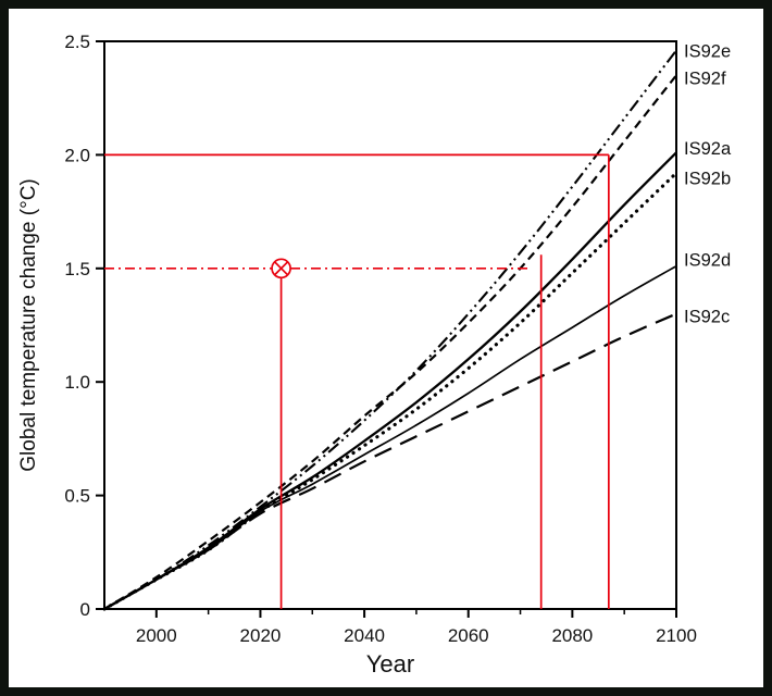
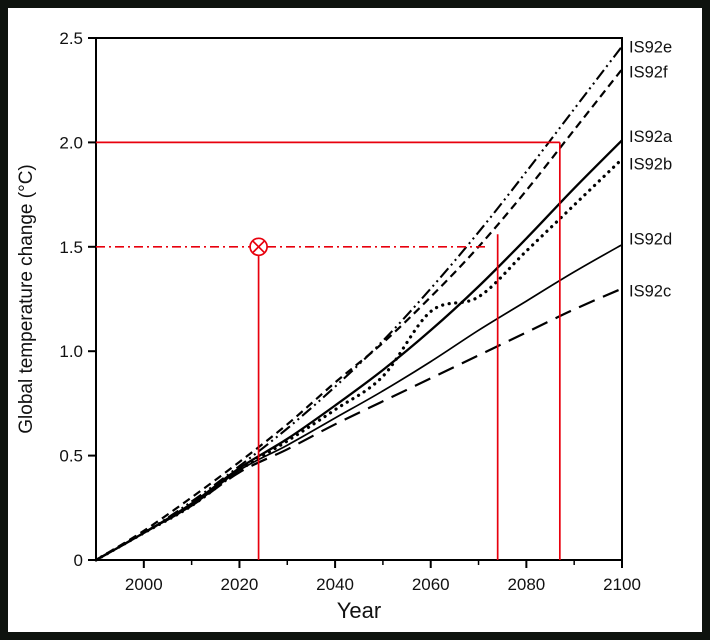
IS92b/2060: 1.06 -> 1.19
